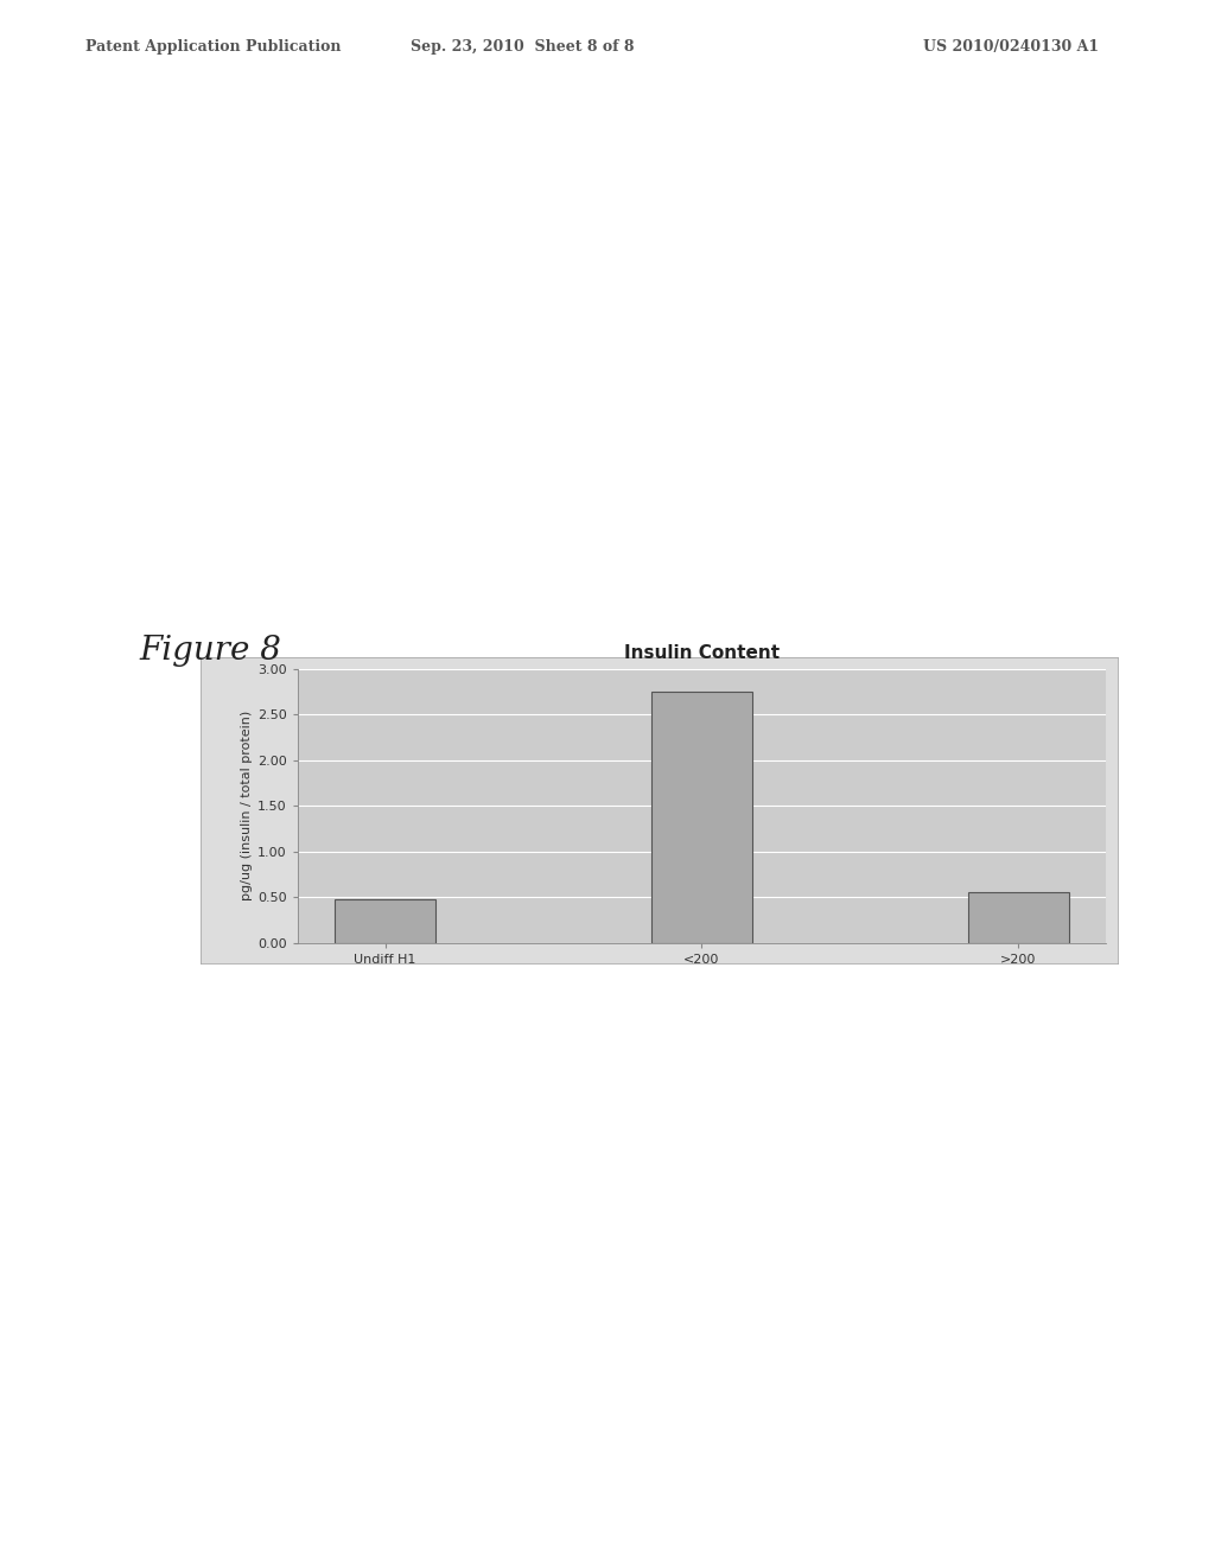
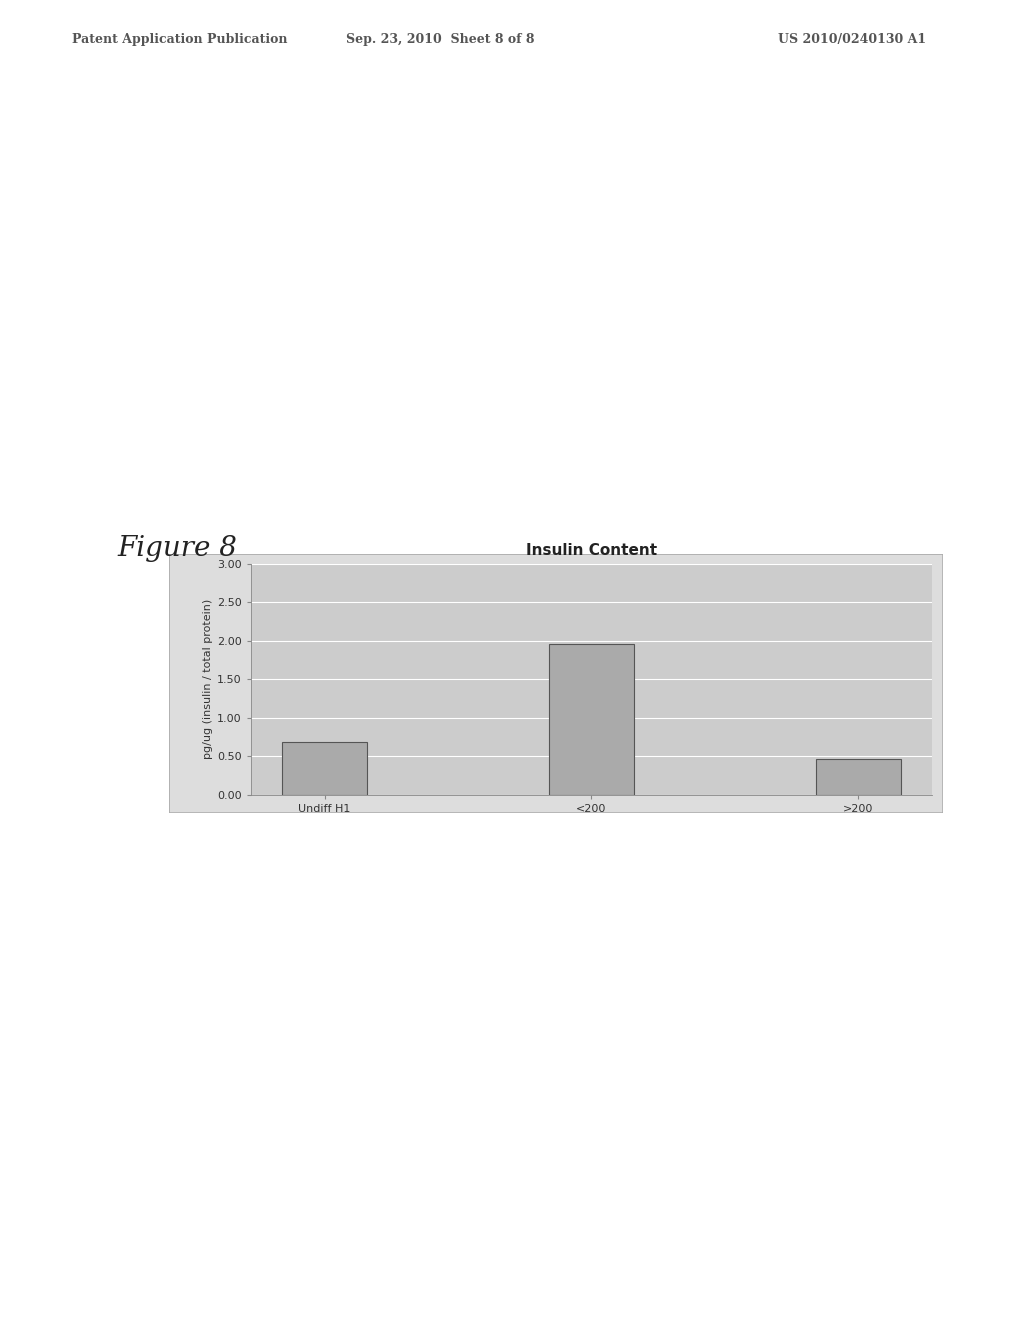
Undiff H1: 0.48 -> 0.68
<200: 2.75 -> 1.96
>200: 0.55 -> 0.46
